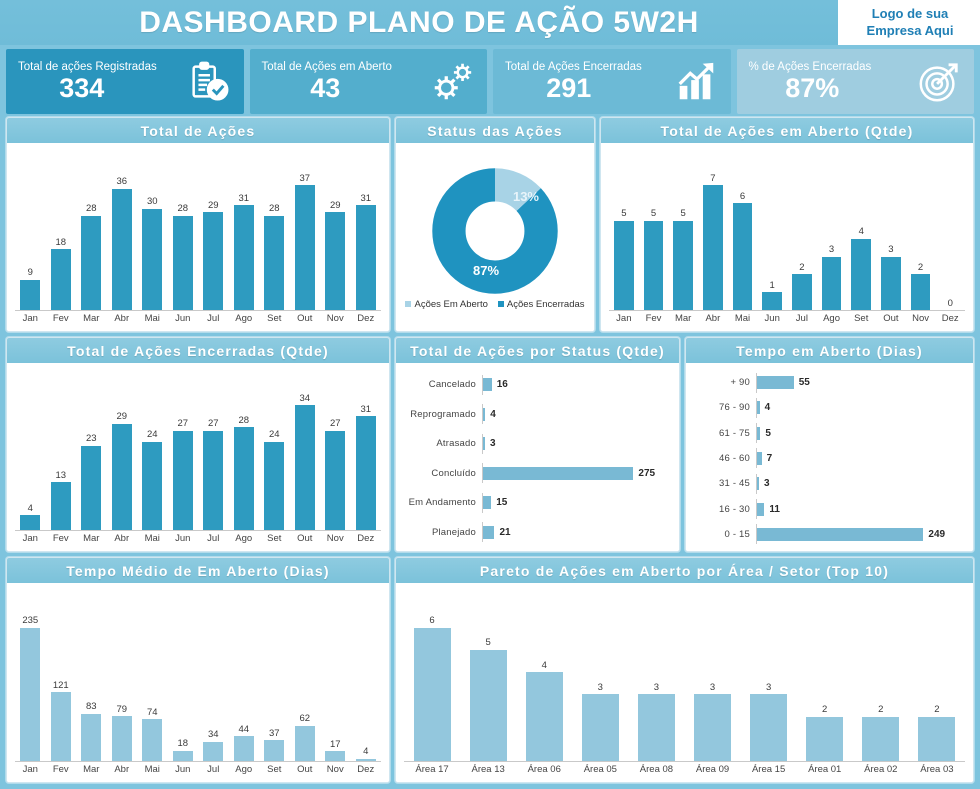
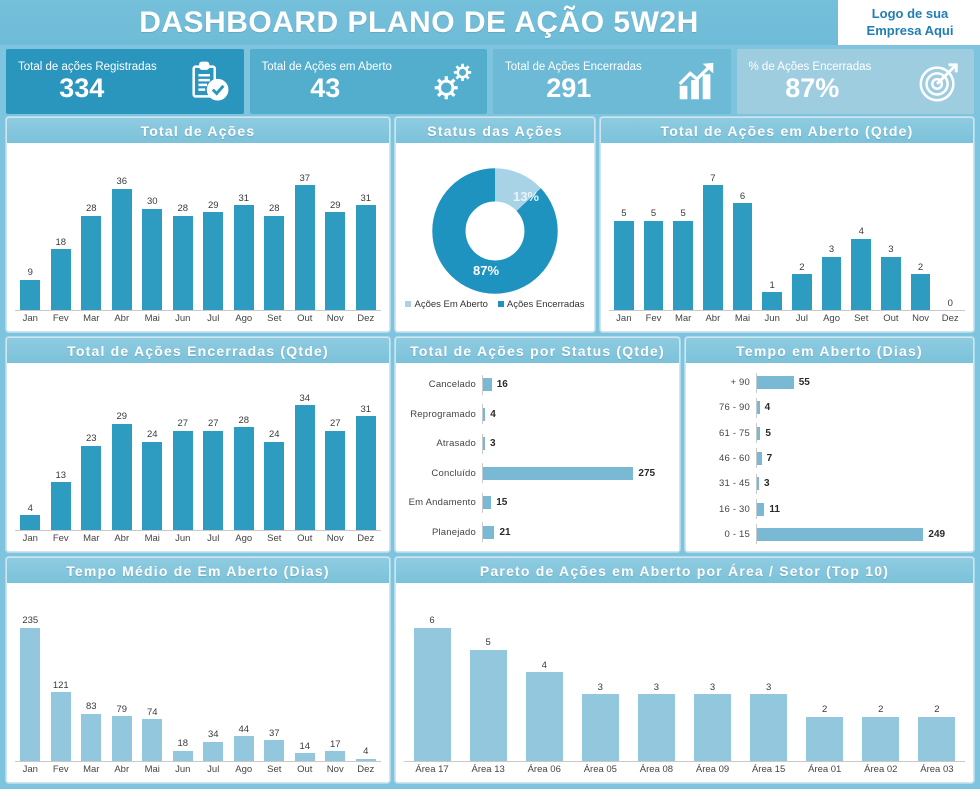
Tempo Médio de Em Aberto (Dias)/Out: 62 -> 14
